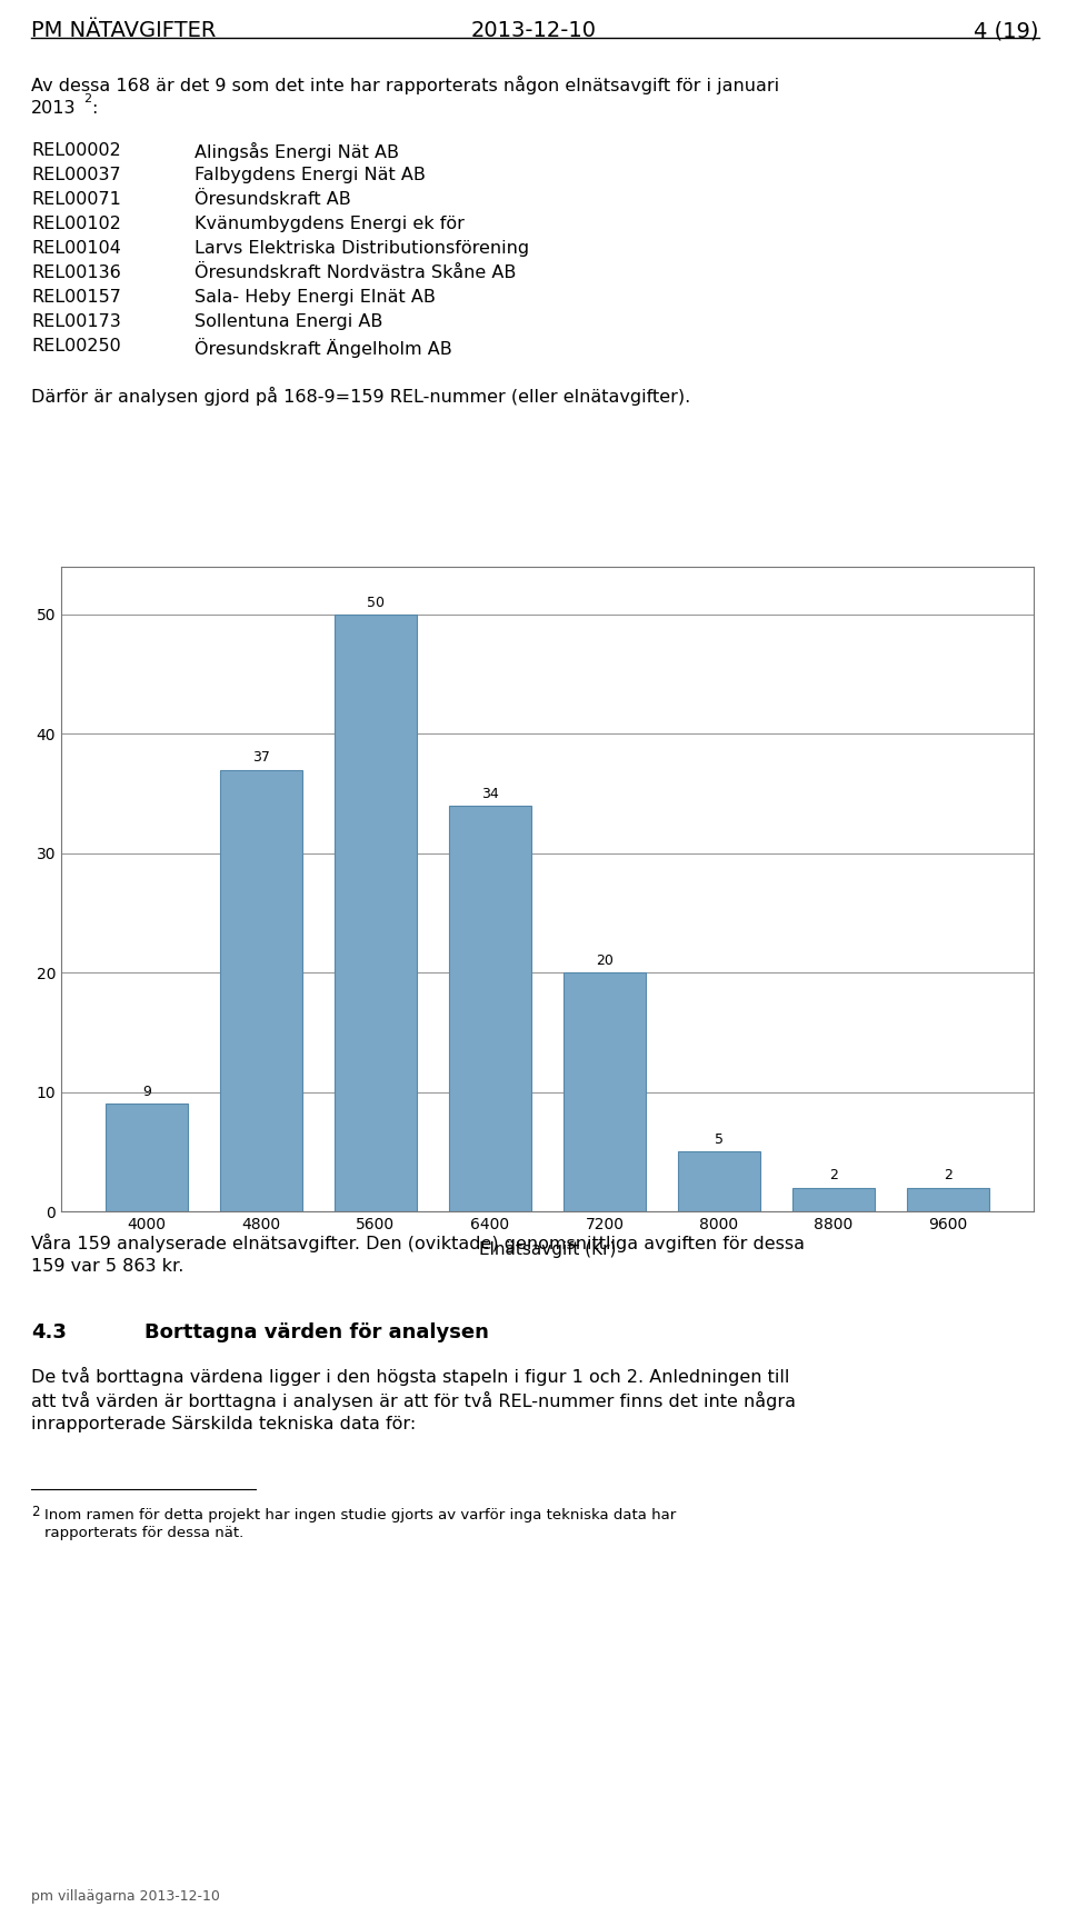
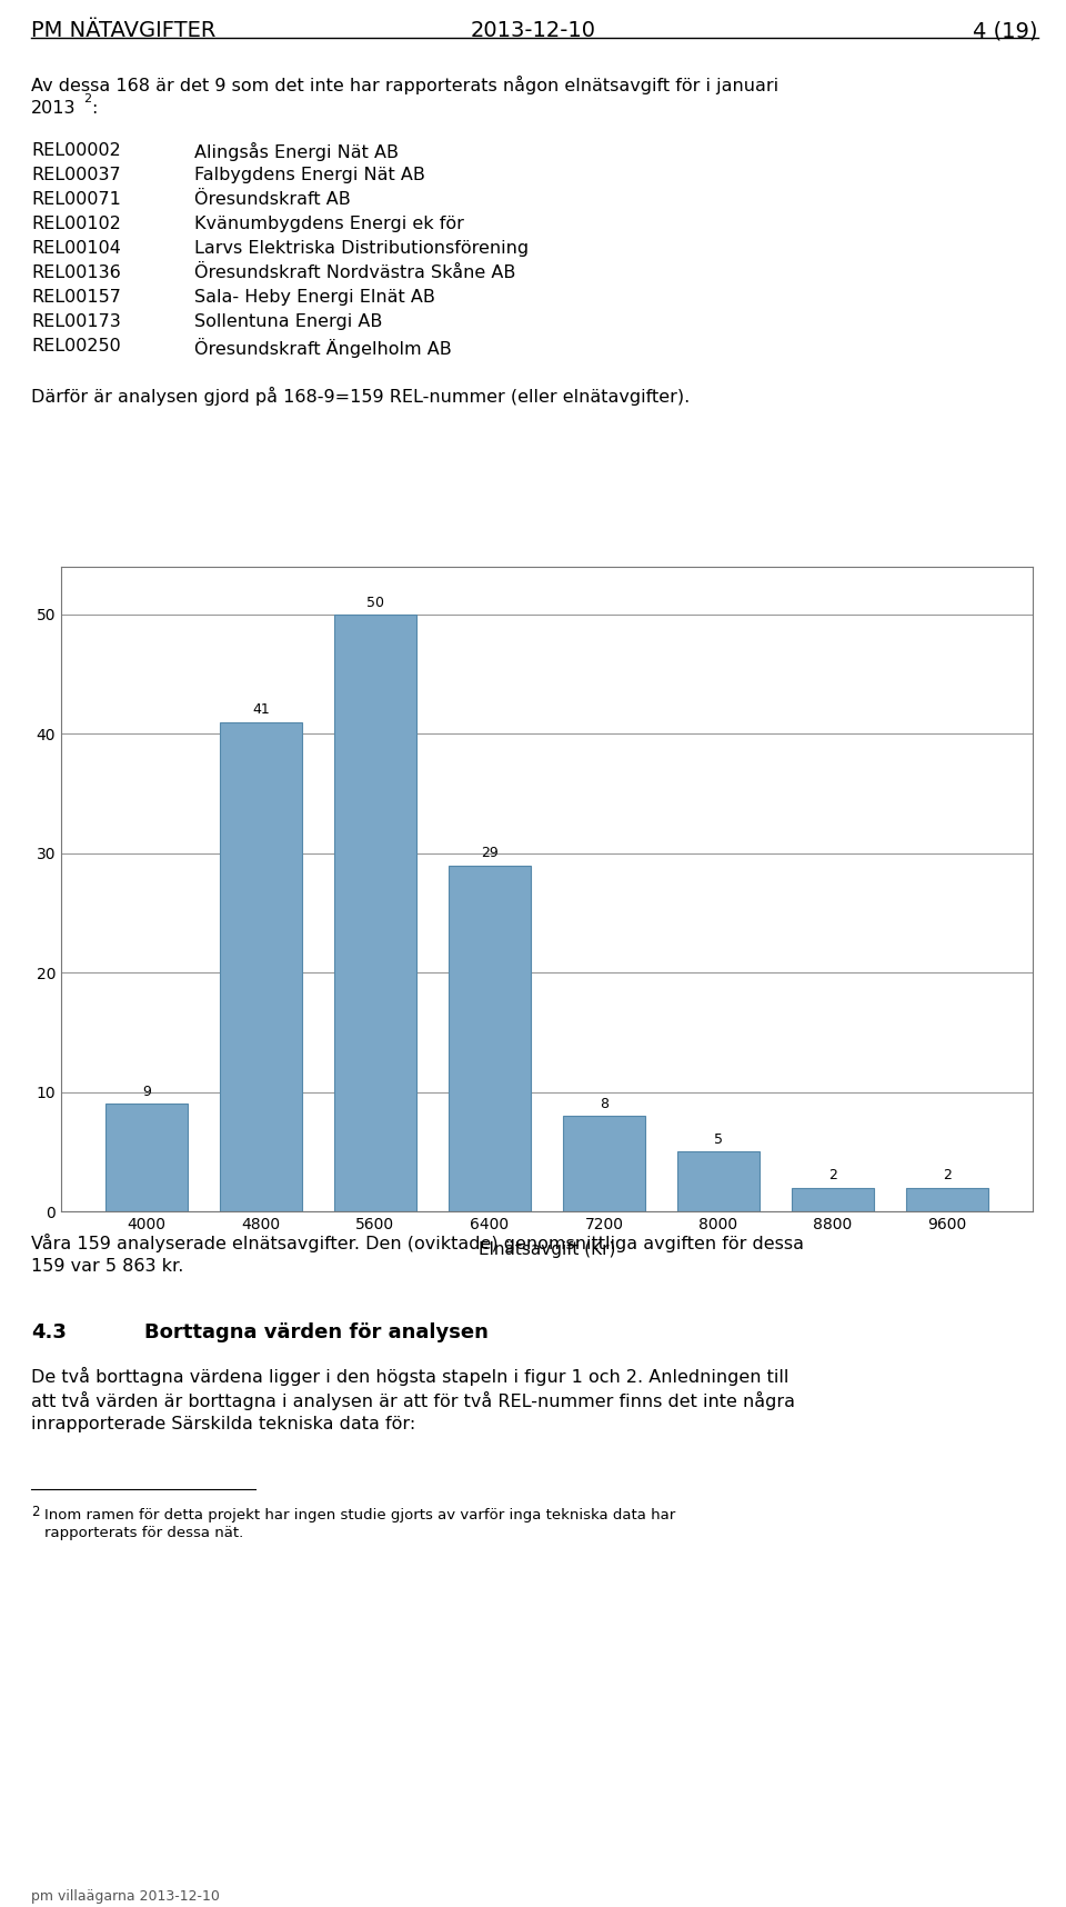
4800: 37 -> 41
6400: 34 -> 29
7200: 20 -> 8
